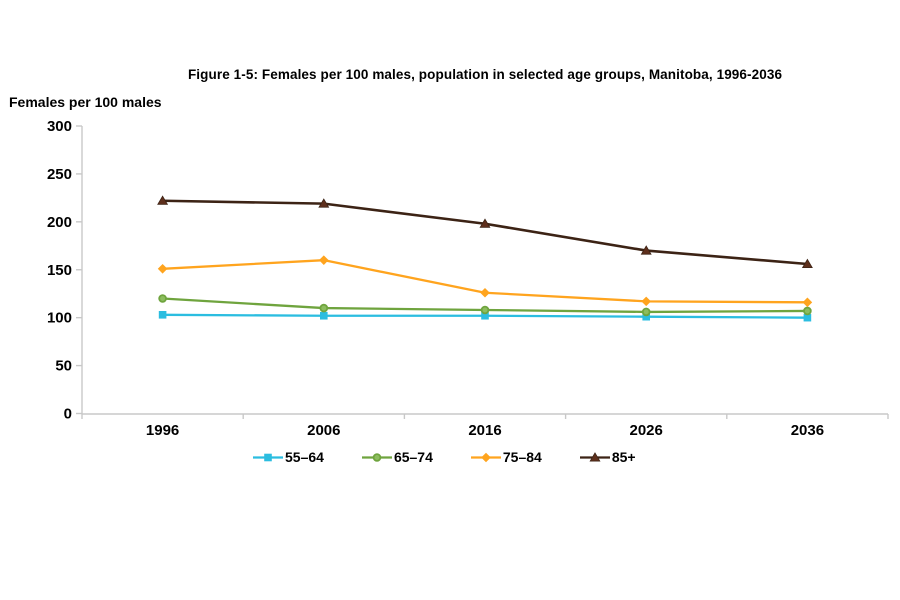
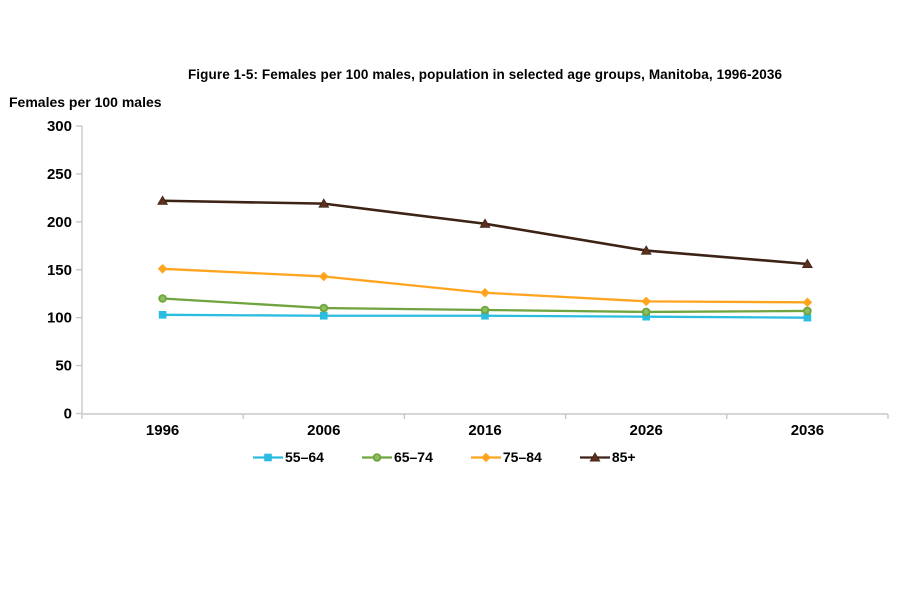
75–84/2006: 160 -> 140
